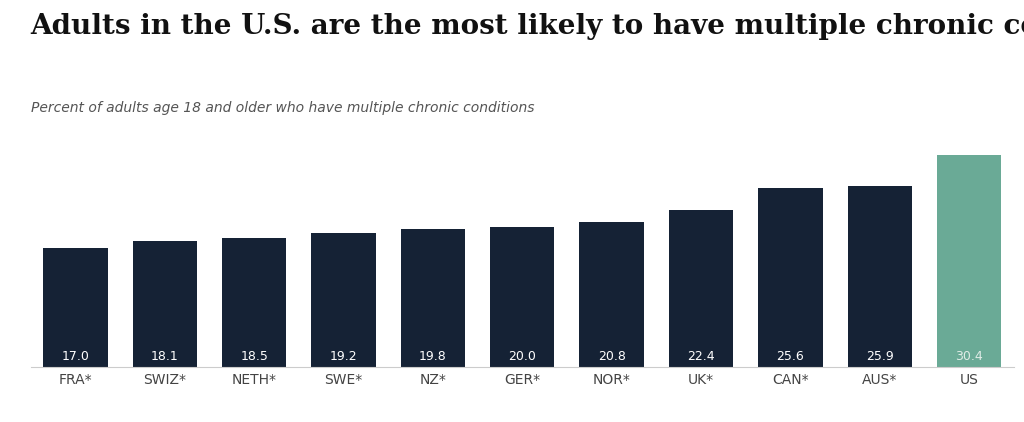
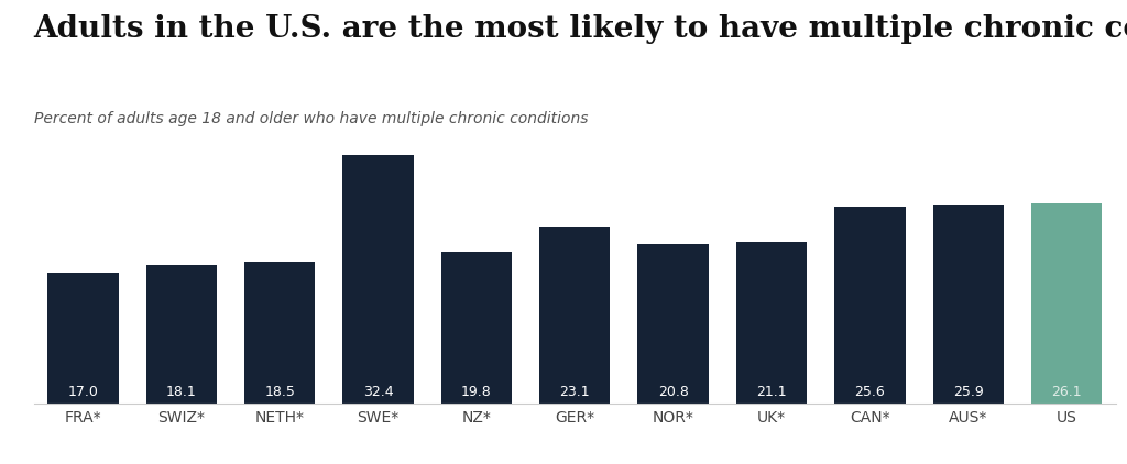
SWE*: 19.2 -> 32.4
GER*: 20.0 -> 23.1
UK*: 22.4 -> 21.1
US: 30.4 -> 26.1
